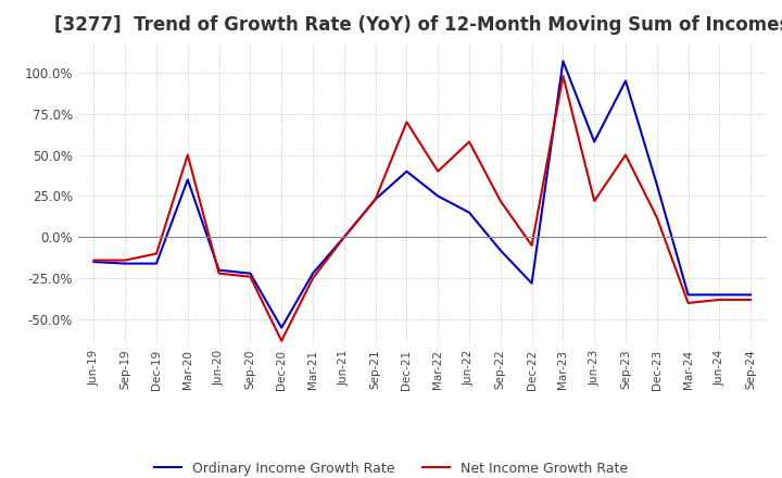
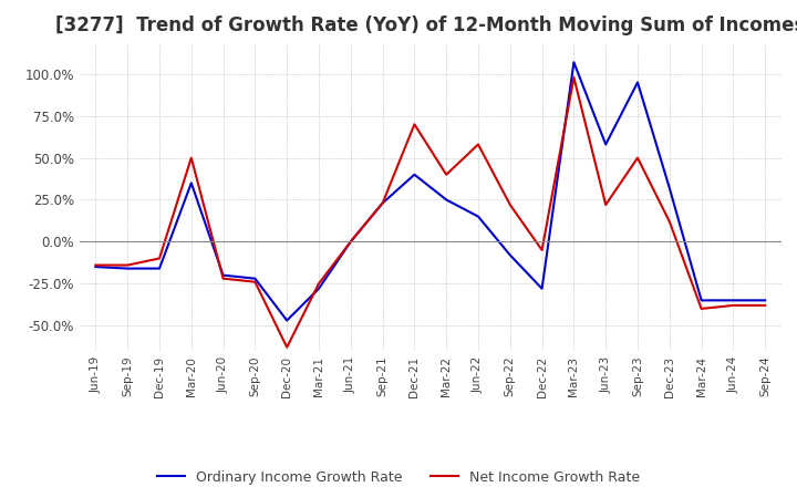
Ordinary Income Growth Rate/Dec-20: -55% -> -47%
Ordinary Income Growth Rate/Mar-21: -22% -> -28%
